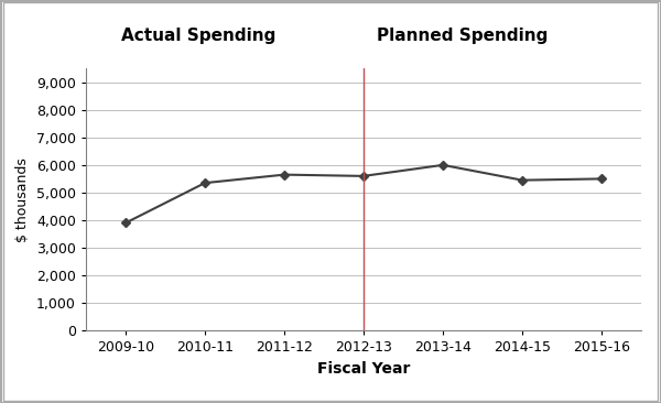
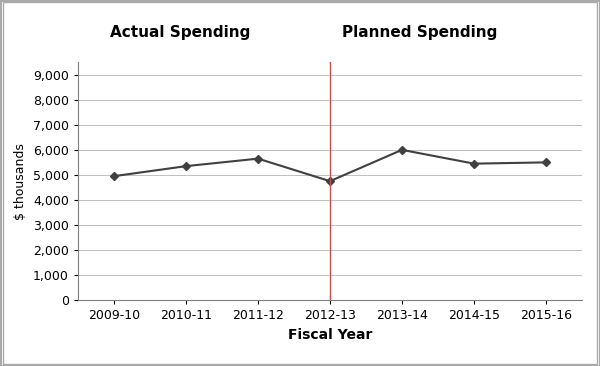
2009-10: 3,900 -> 4,950
2012-13: 5,600 -> 4,750
